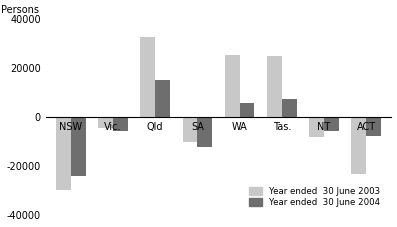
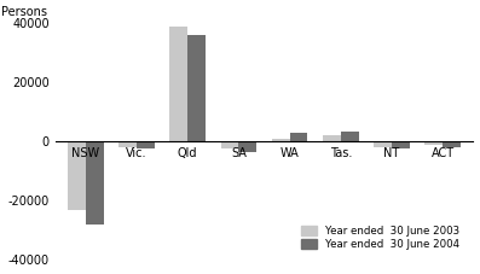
Year ended 30 June 2003/NSW: -29500 -> -23000
Year ended 30 June 2004/NSW: -24000 -> -28000
Year ended 30 June 2003/Vic.: -4500 -> -2000
Year ended 30 June 2004/Vic.: -5500 -> -2500
Year ended 30 June 2003/Qld: 32500 -> 39000
Year ended 30 June 2004/Qld: 15000 -> 36000
Year ended 30 June 2003/SA: -10000 -> -2500
Year ended 30 June 2004/SA: -12000 -> -3500
Year ended 30 June 2003/WA: 25500 -> 1000
Year ended 30 June 2004/WA: 6000 -> 3000
Year ended 30 June 2003/Tas.: 25000 -> 2000
Year ended 30 June 2004/Tas.: 7500 -> 3500
Year ended 30 June 2003/NT: -8000 -> -2000
Year ended 30 June 2004/NT: -5500 -> -2500
Year ended 30 June 2003/ACT: -23000 -> -1000
Year ended 30 June 2004/ACT: -7500 -> -2000
